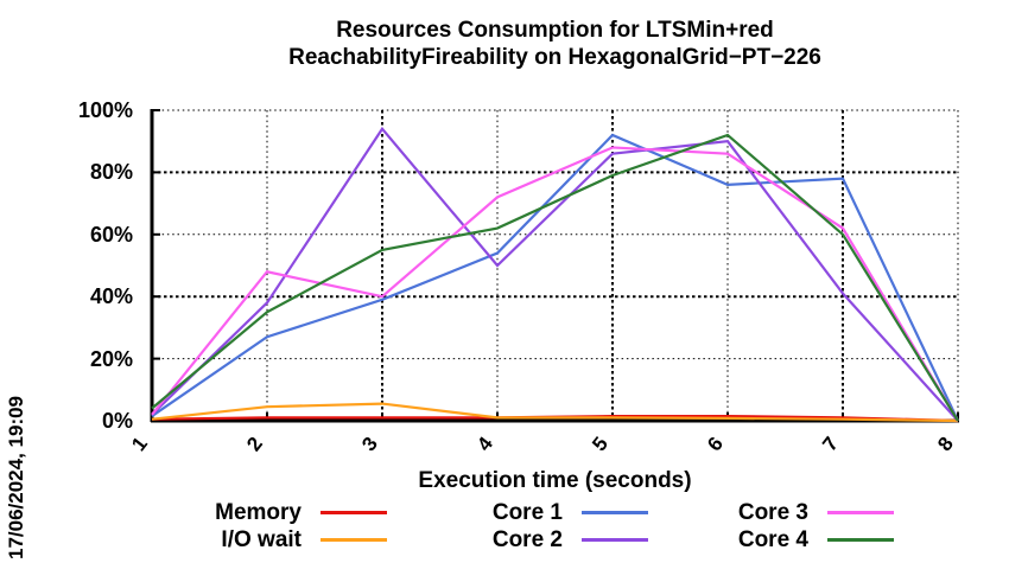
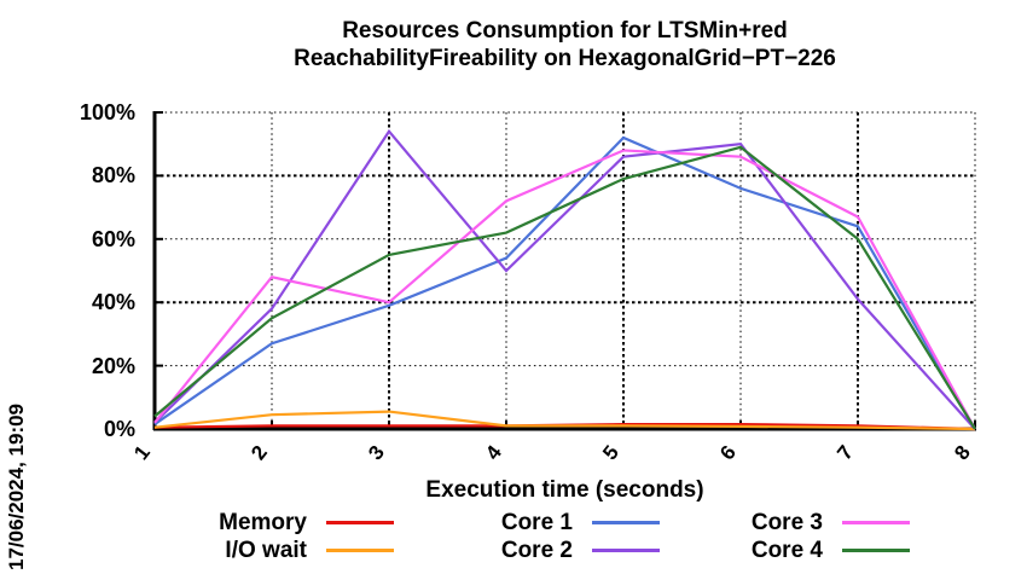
Core 4/6: 92% -> 89%
Core 1/7: 78% -> 64%
Core 3/7: 62% -> 67%
